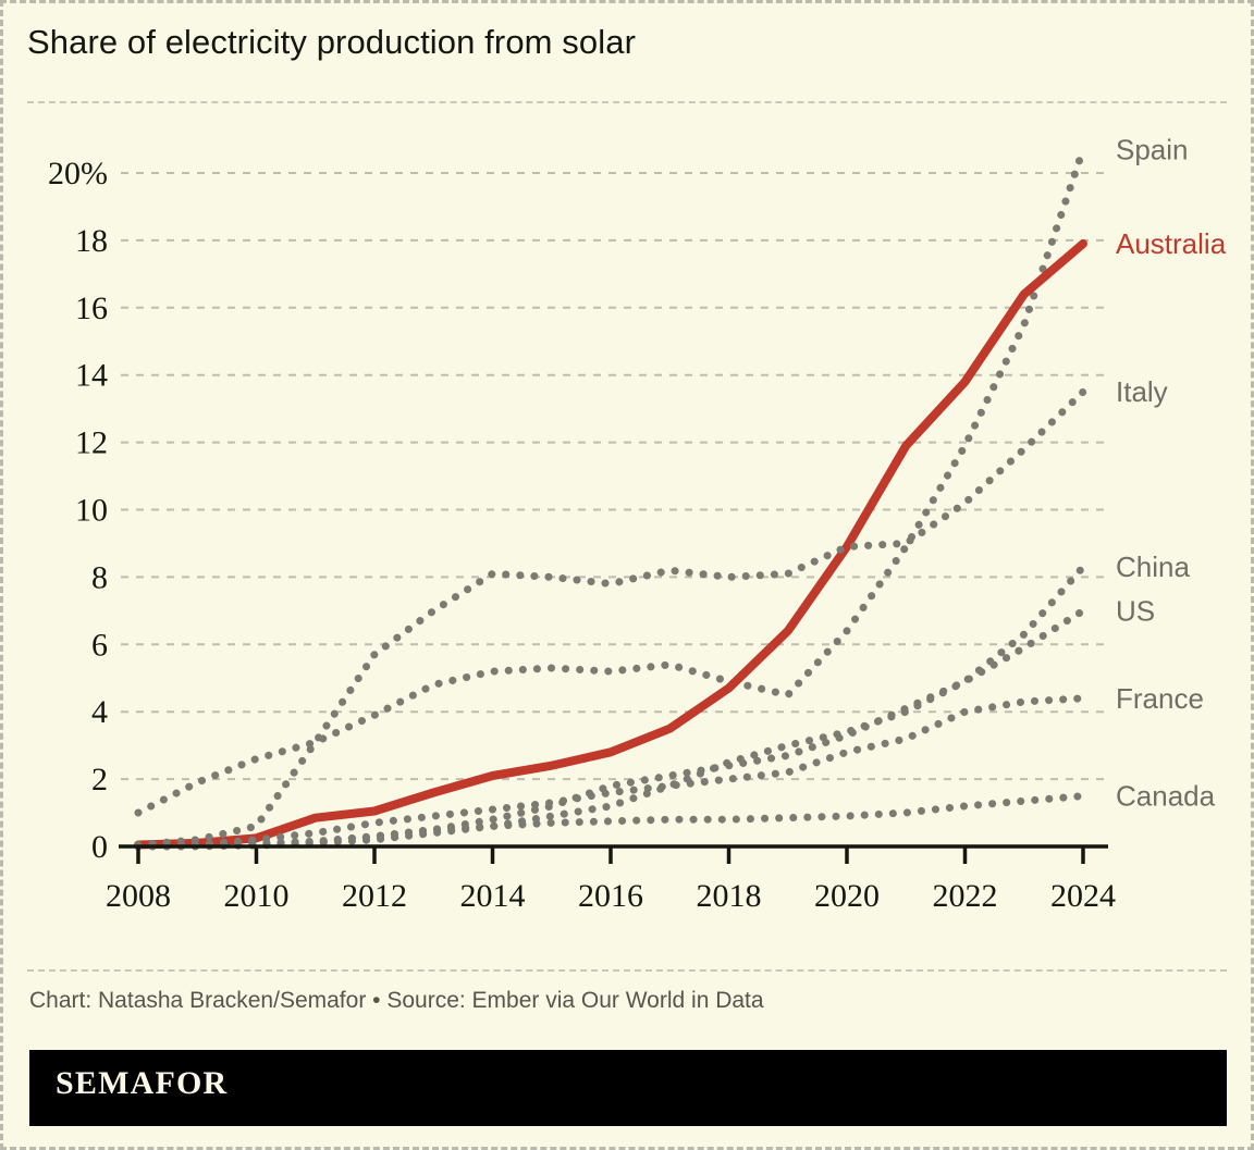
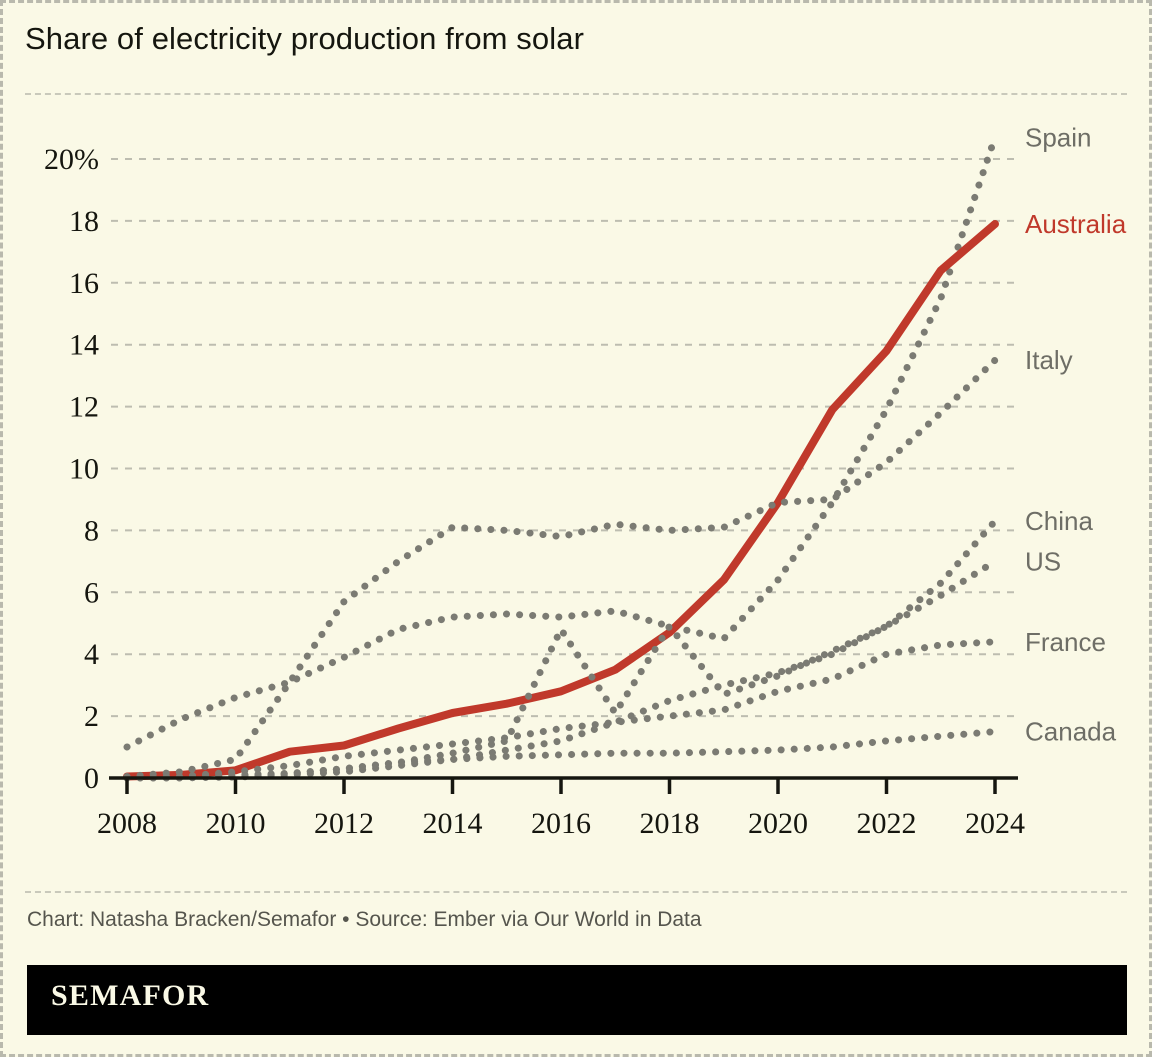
US/2016: 1.8% -> 4.8%
US/2018: 2.4% -> 4.9%
